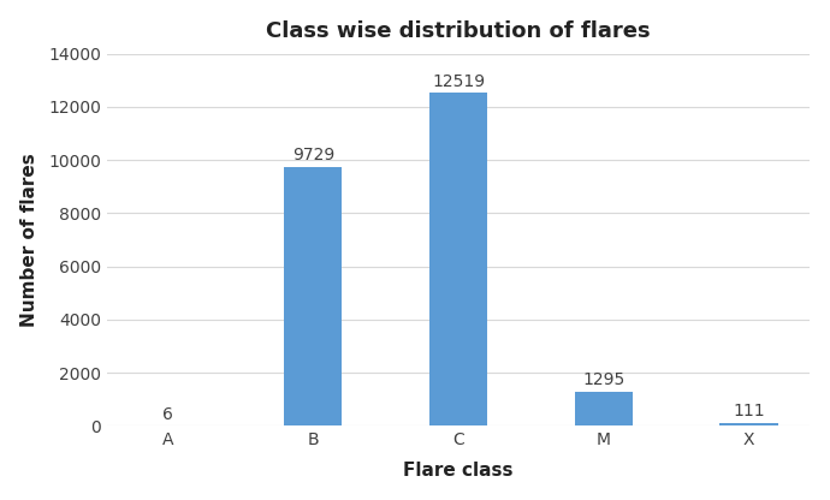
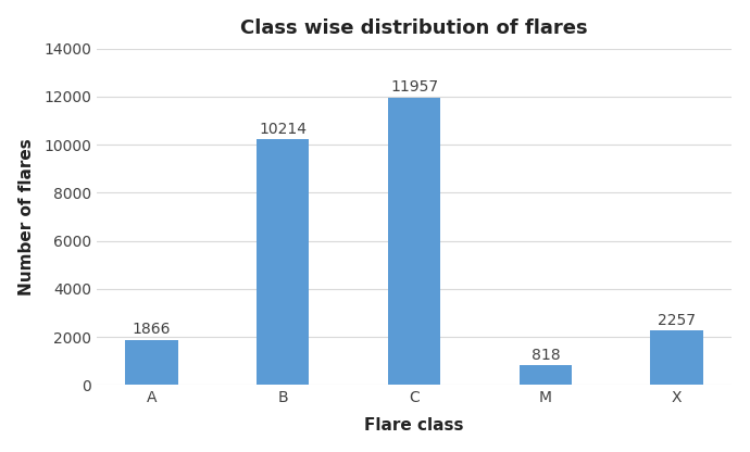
A: 6 -> 1866
B: 9729 -> 10214
C: 12519 -> 11957
M: 1295 -> 818
X: 111 -> 2257
